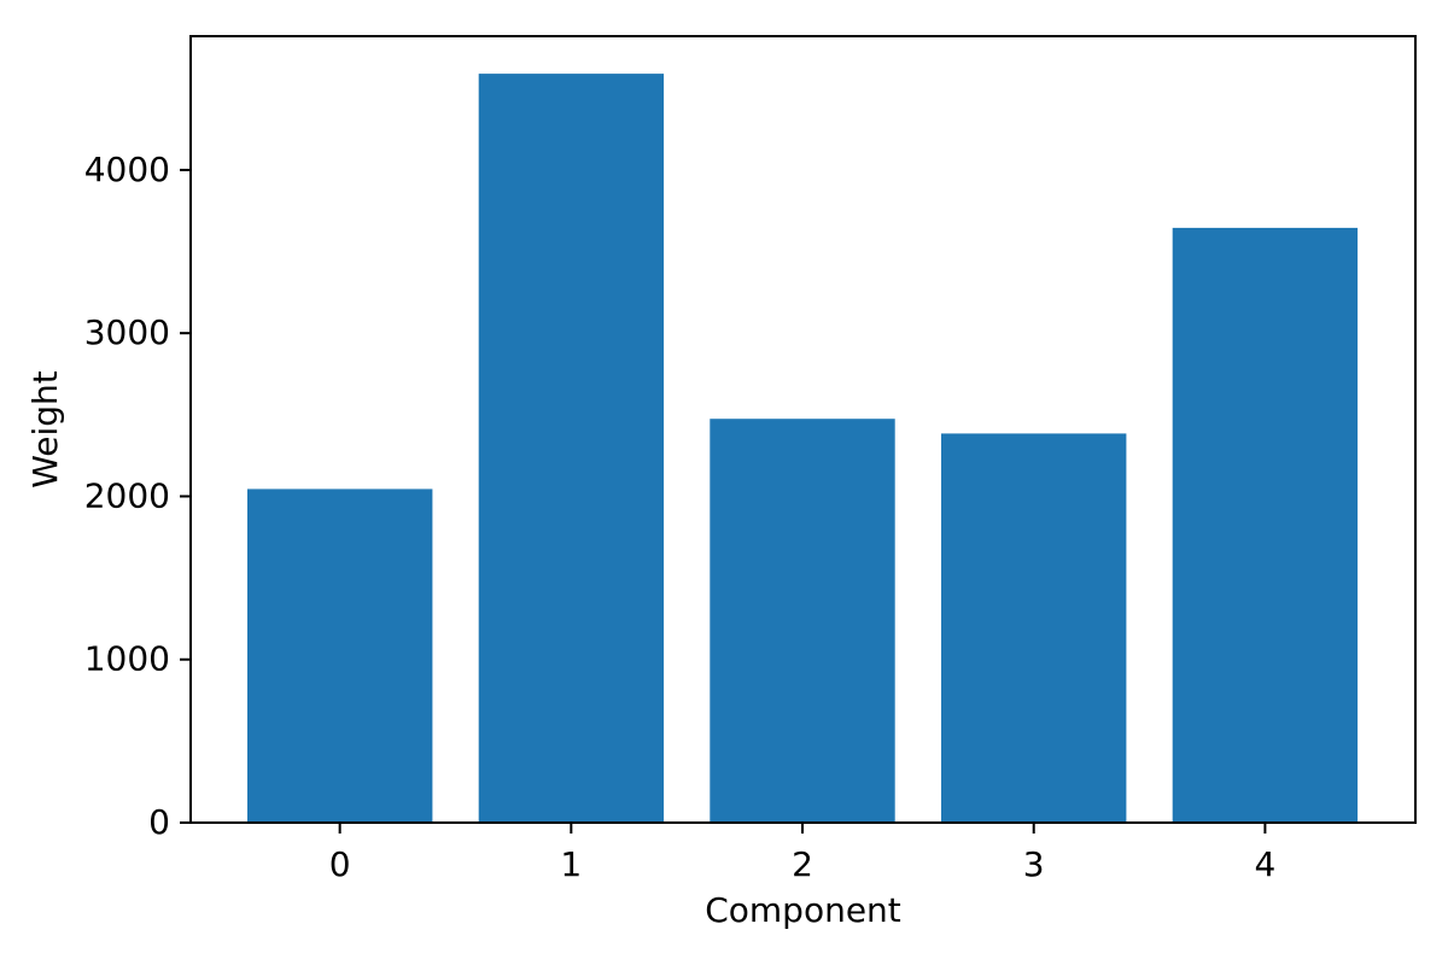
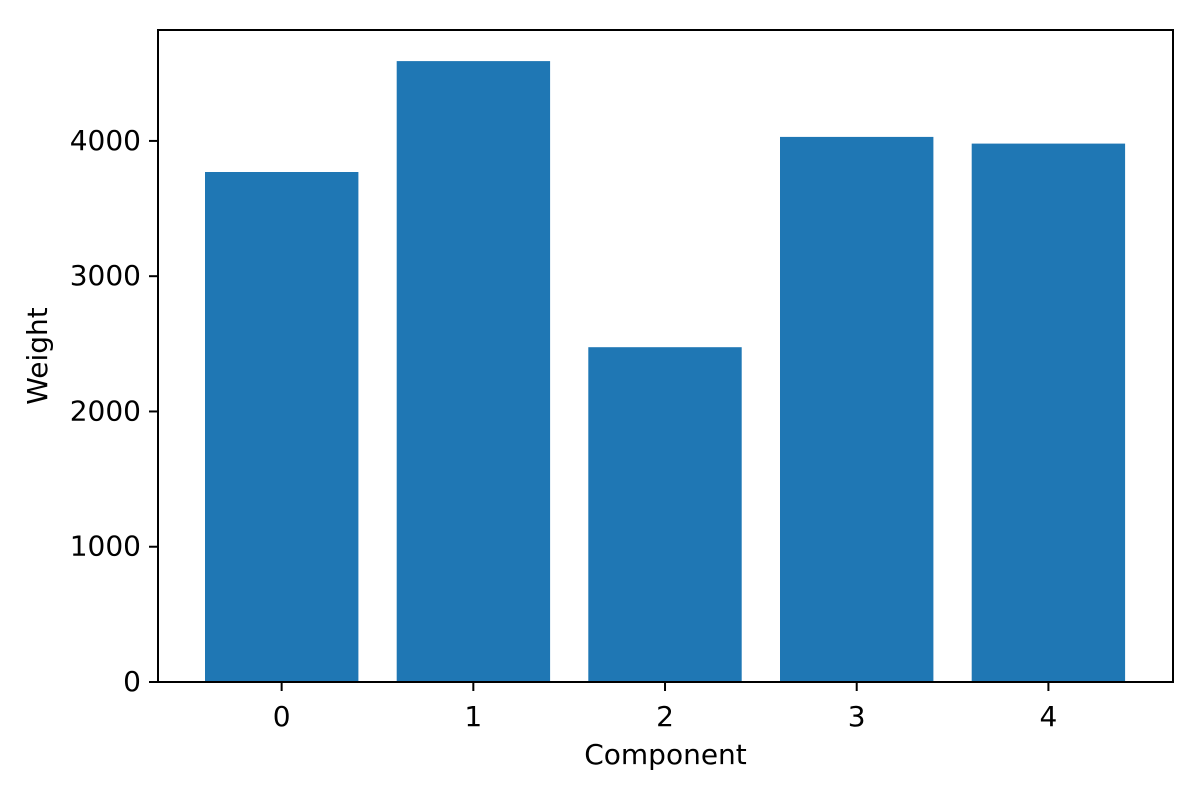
0: 2040 -> 3770
3: 2380 -> 4030
4: 3640 -> 3980
